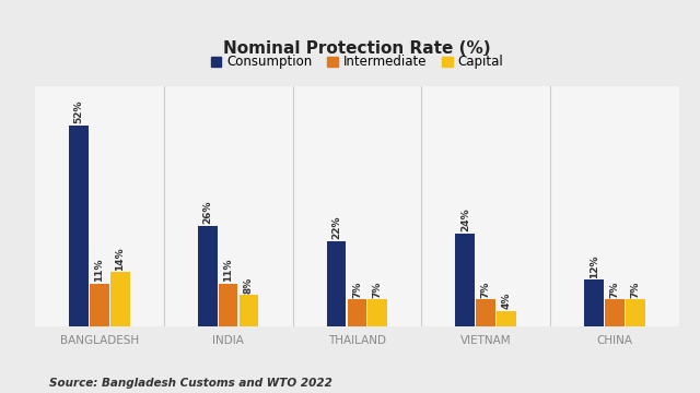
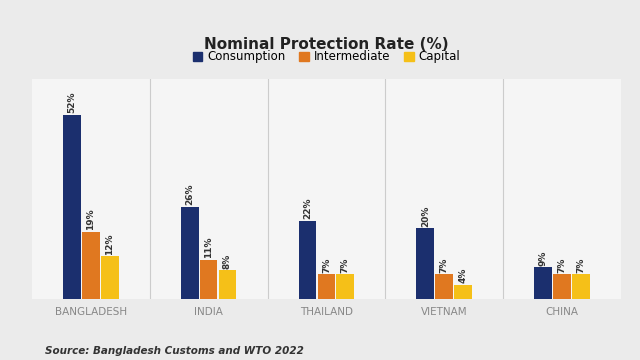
Intermediate/BANGLADESH: 11% -> 19%
Capital/BANGLADESH: 14% -> 12%
Consumption/VIETNAM: 24% -> 20%
Consumption/CHINA: 12% -> 9%
